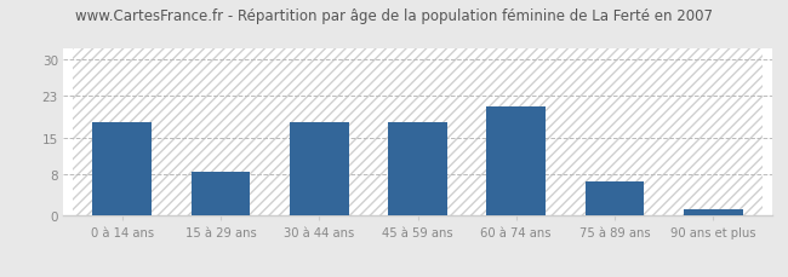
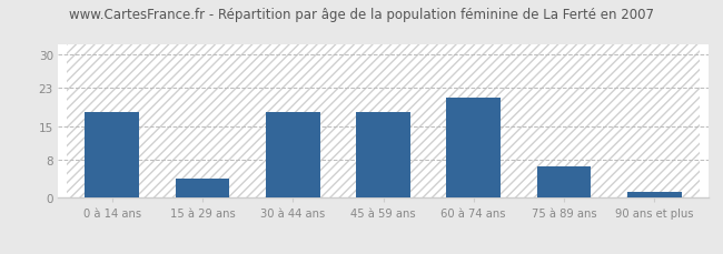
15 à 29 ans: 8.5 -> 4.0
